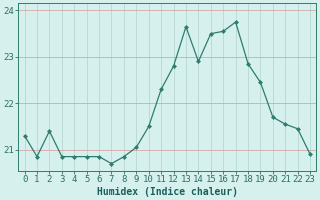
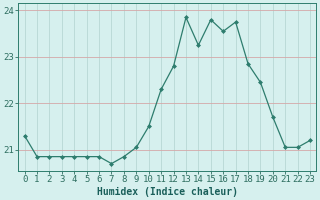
2: 21.40 -> 20.85
13: 23.65 -> 23.85
14: 22.90 -> 23.25
15: 23.50 -> 23.80
21: 21.55 -> 21.05
22: 21.45 -> 21.05
23: 20.90 -> 21.20
